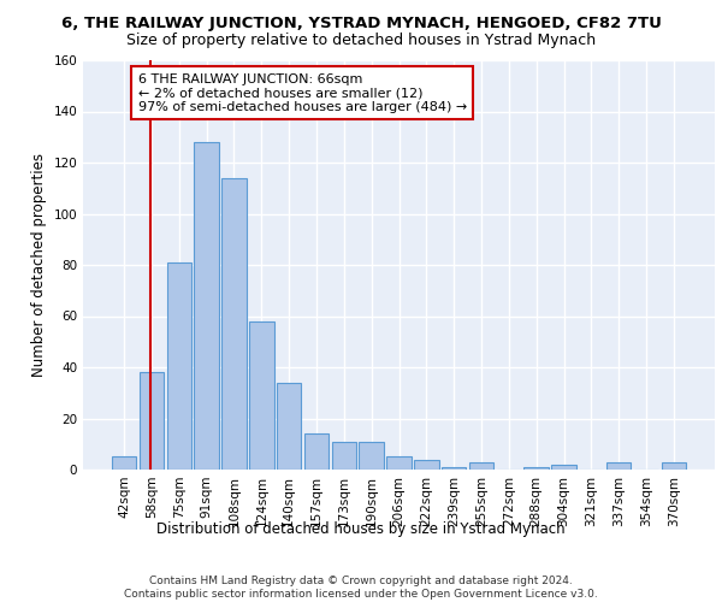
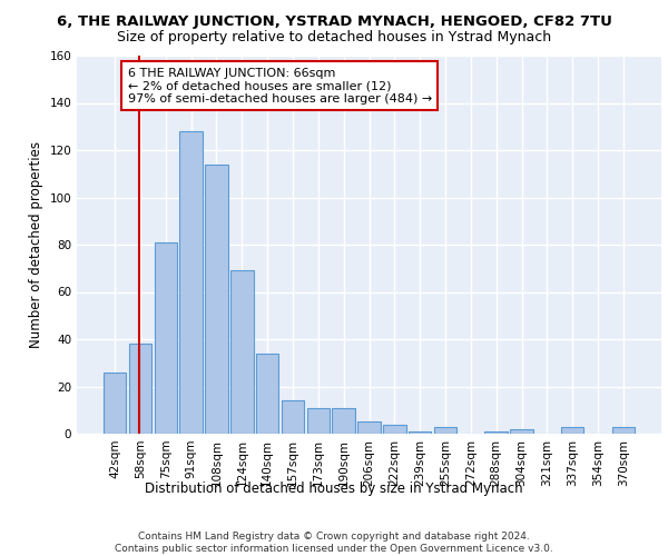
42sqm: 5 -> 26
124sqm: 58 -> 69
